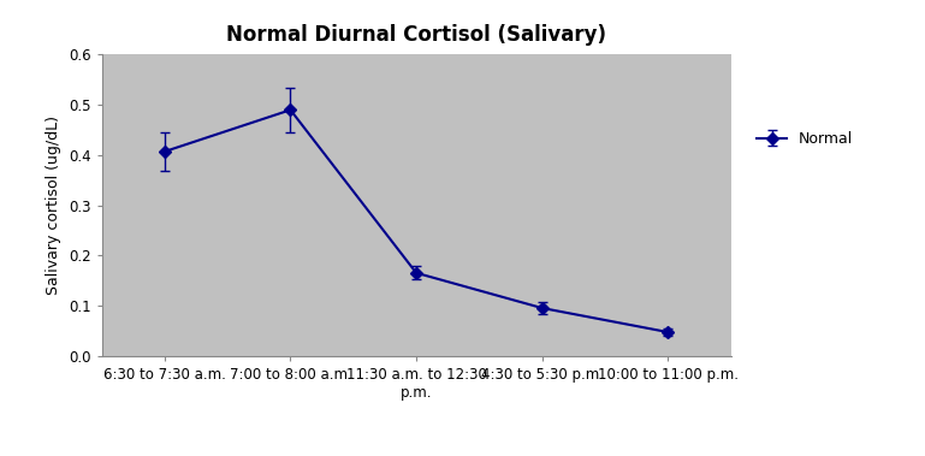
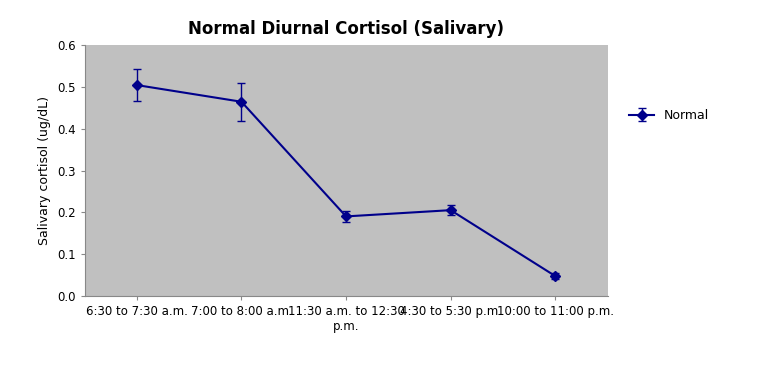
6:30 to 7:30 a.m.: 0.407 -> 0.505
7:00 to 8:00 a.m.: 0.490 -> 0.465
11:30 a.m. to 12:30 p.m.: 0.165 -> 0.190
4:30 to 5:30 p.m.: 0.095 -> 0.205
